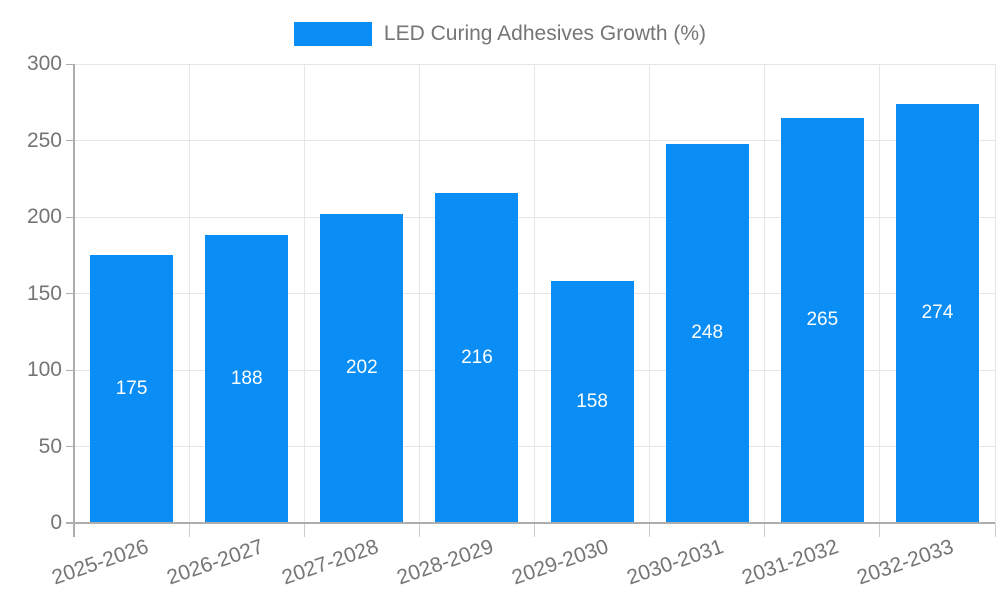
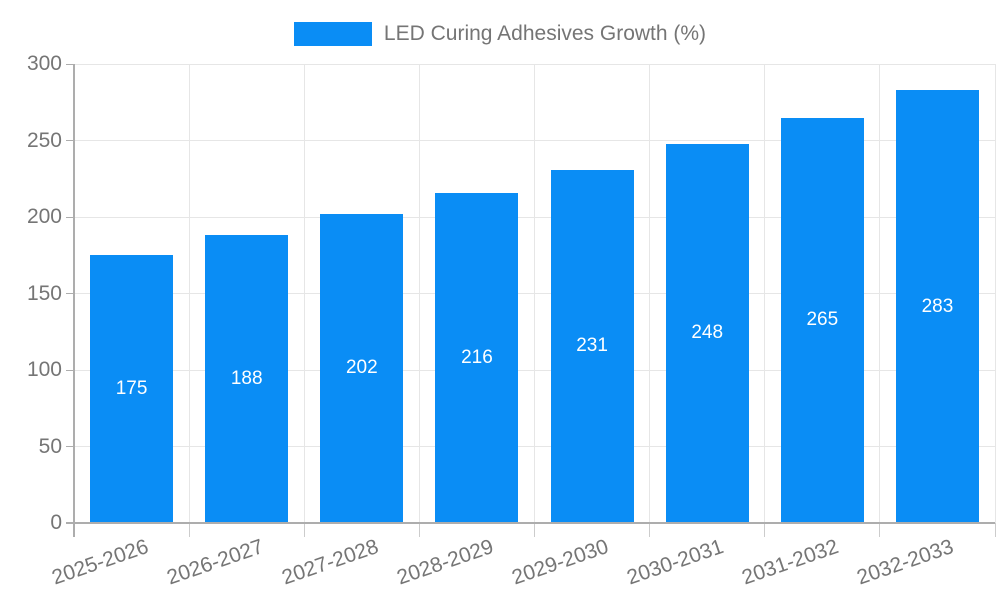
2029-2030: 158 -> 231
2032-2033: 274 -> 283
